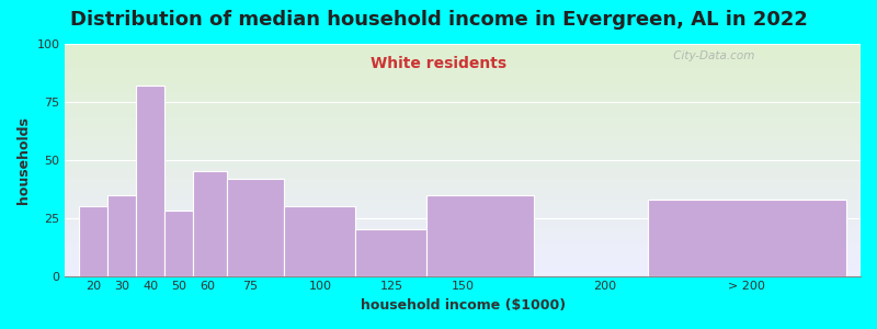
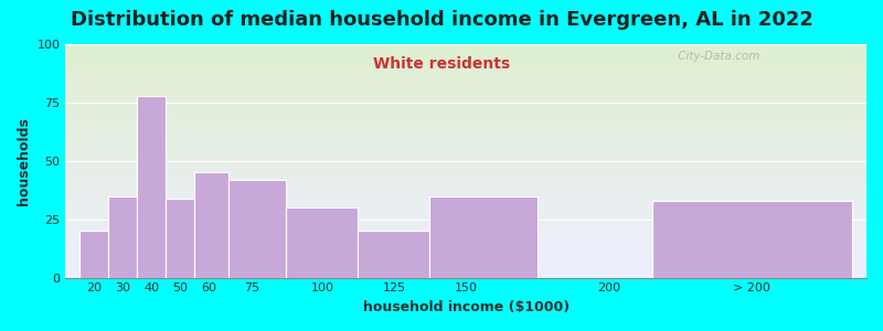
20: 30 -> 20
40: 82 -> 78
50: 28 -> 34
